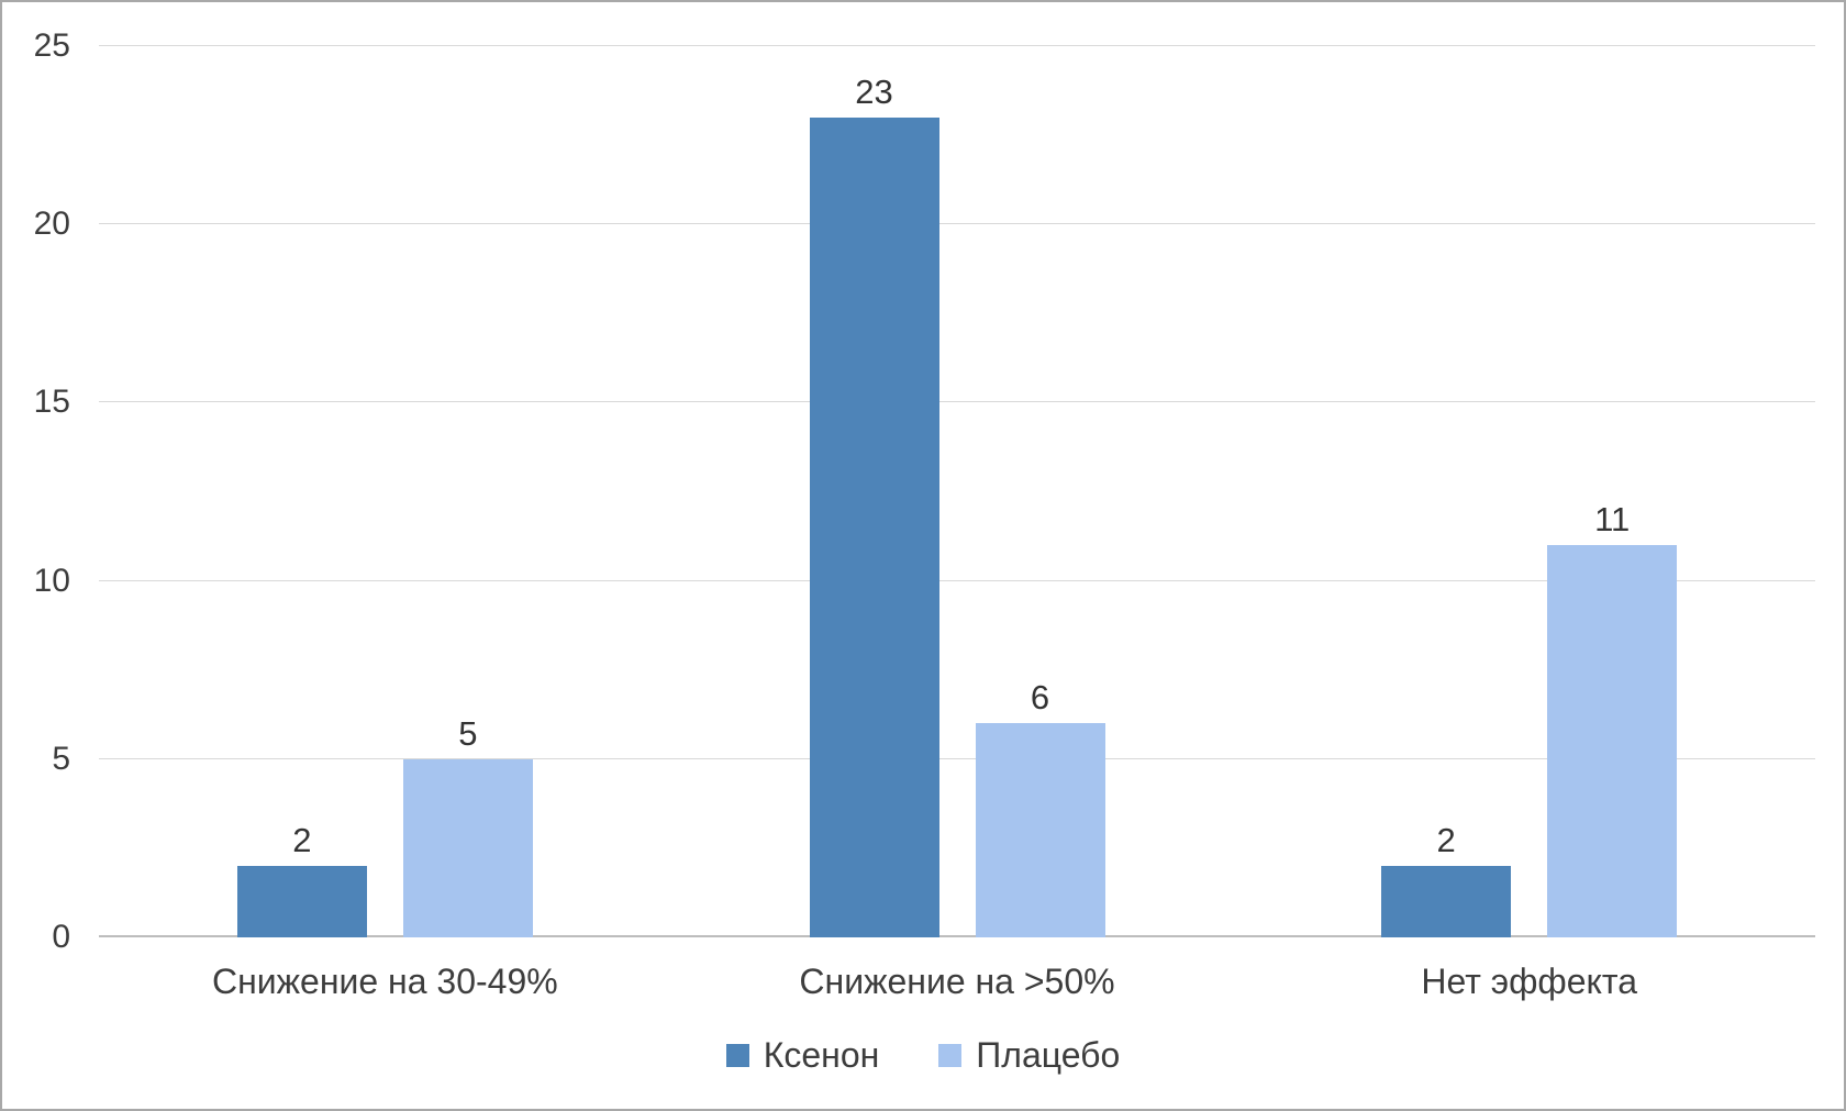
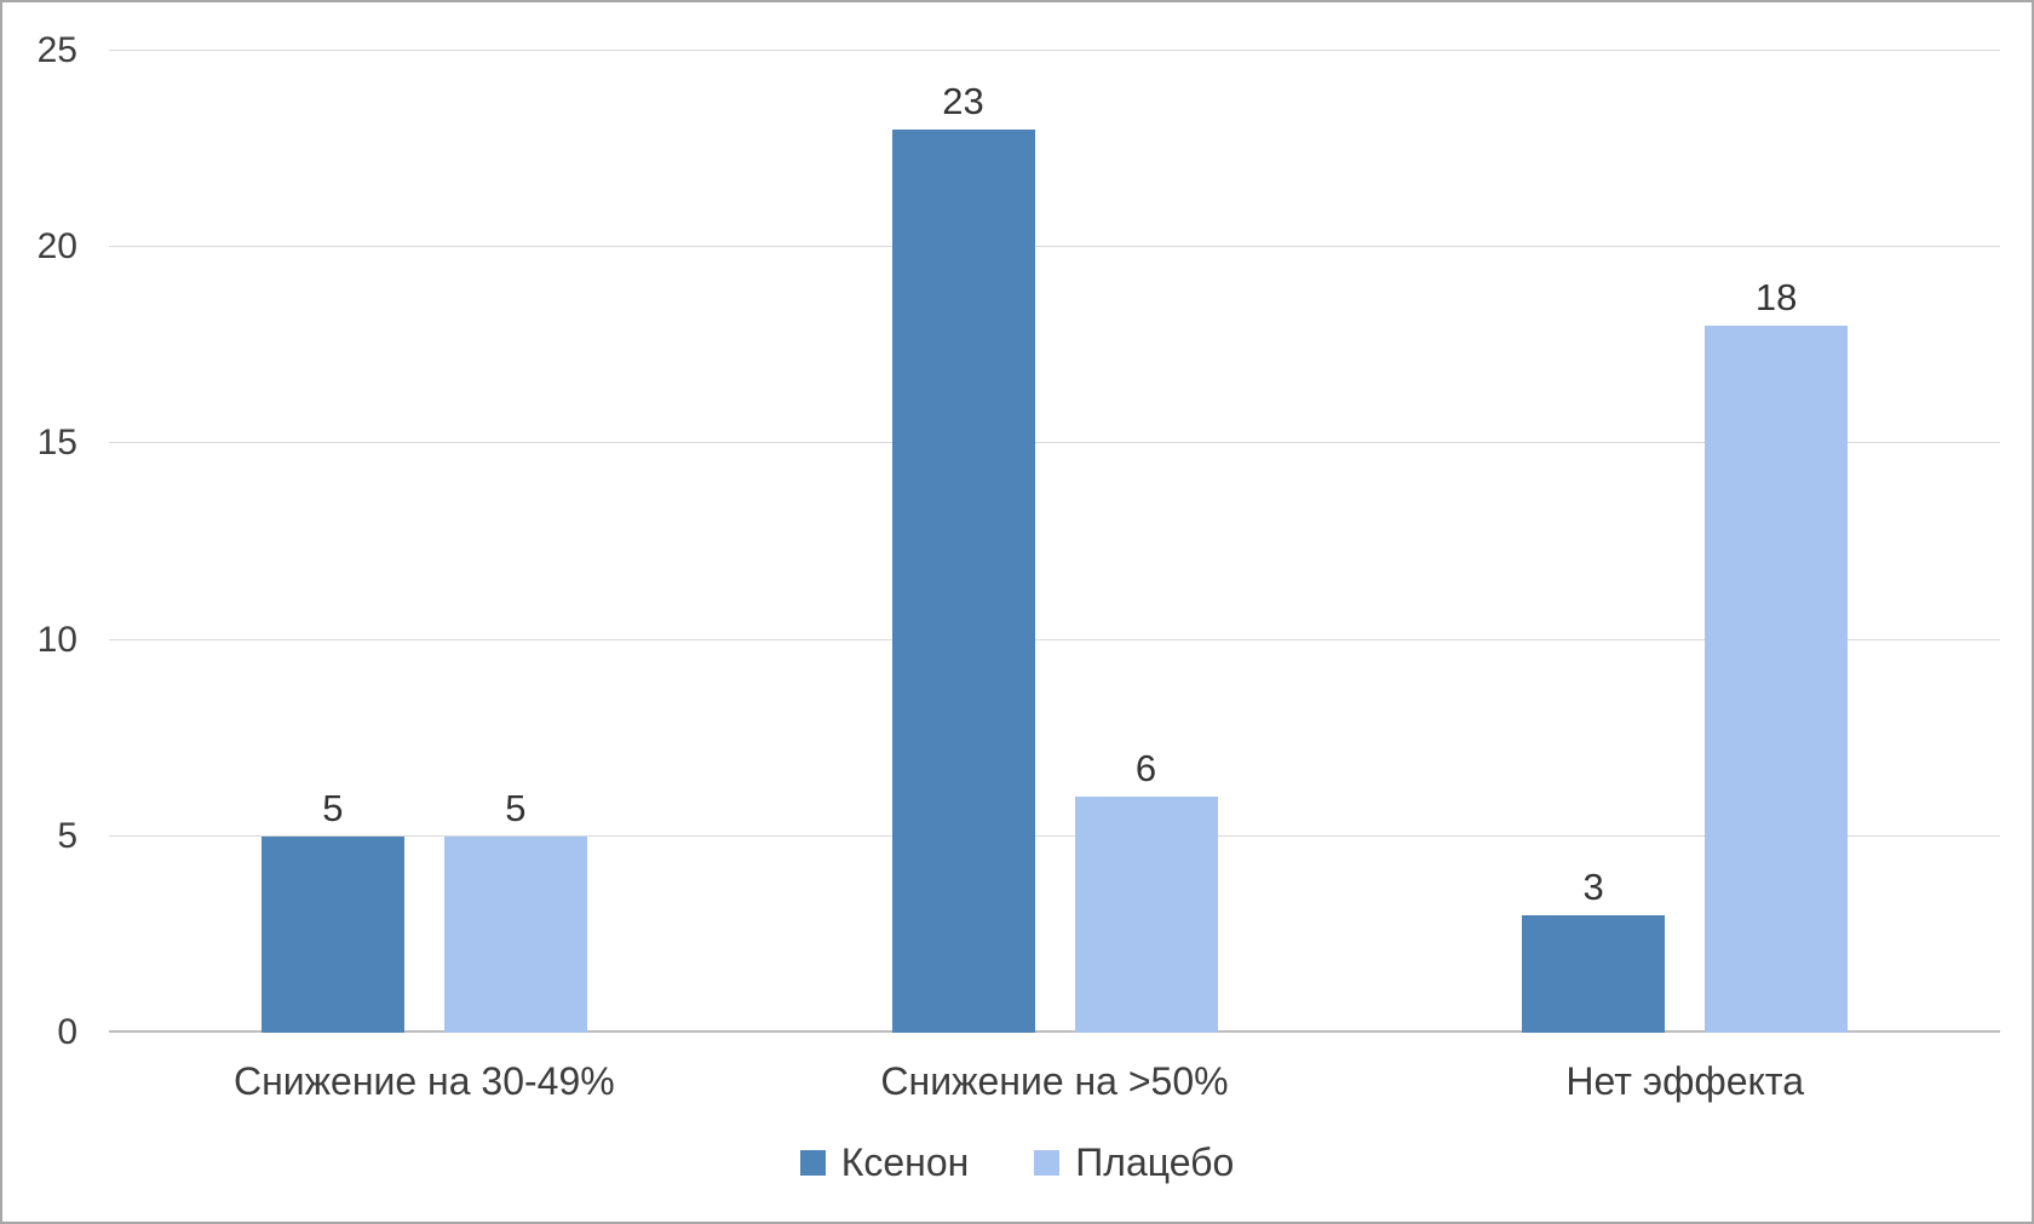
Ксенон/Снижение на 30-49%: 2 -> 5
Ксенон/Нет эффекта: 2 -> 3
Плацебо/Нет эффекта: 11 -> 18
